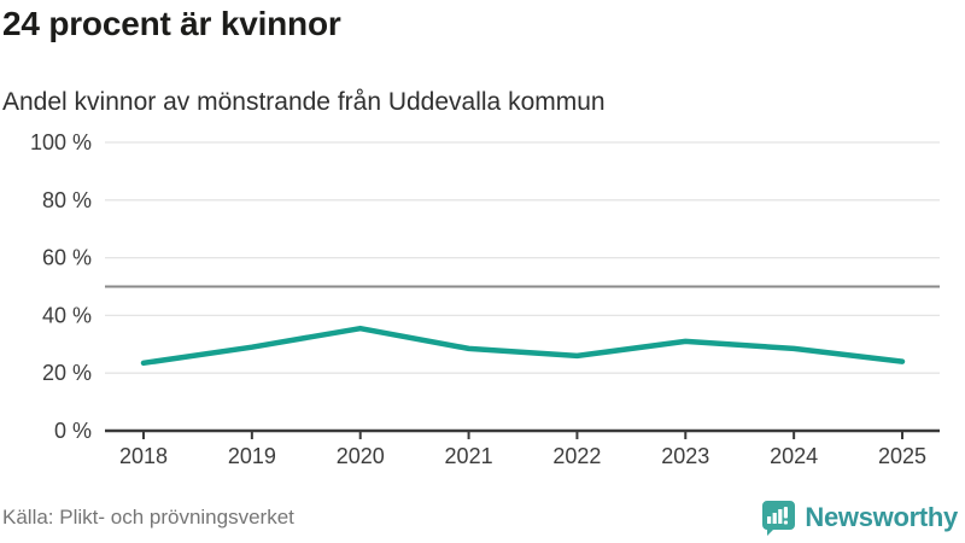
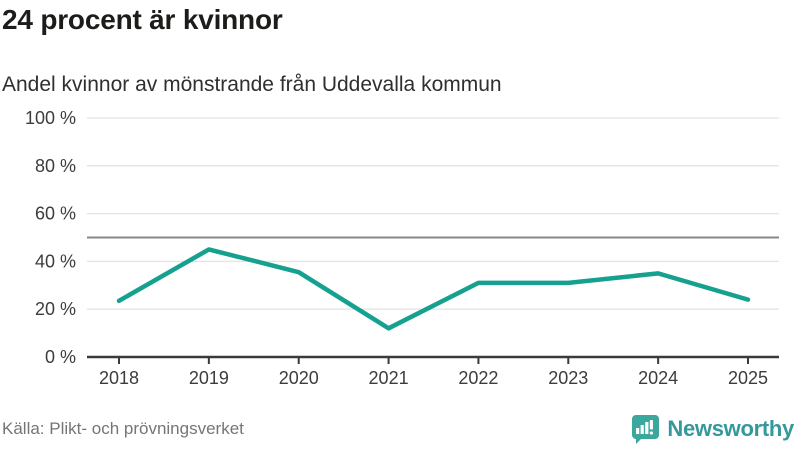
2019: 29% -> 45%
2021: 28% -> 12%
2022: 26% -> 31%
2024: 28% -> 35%
